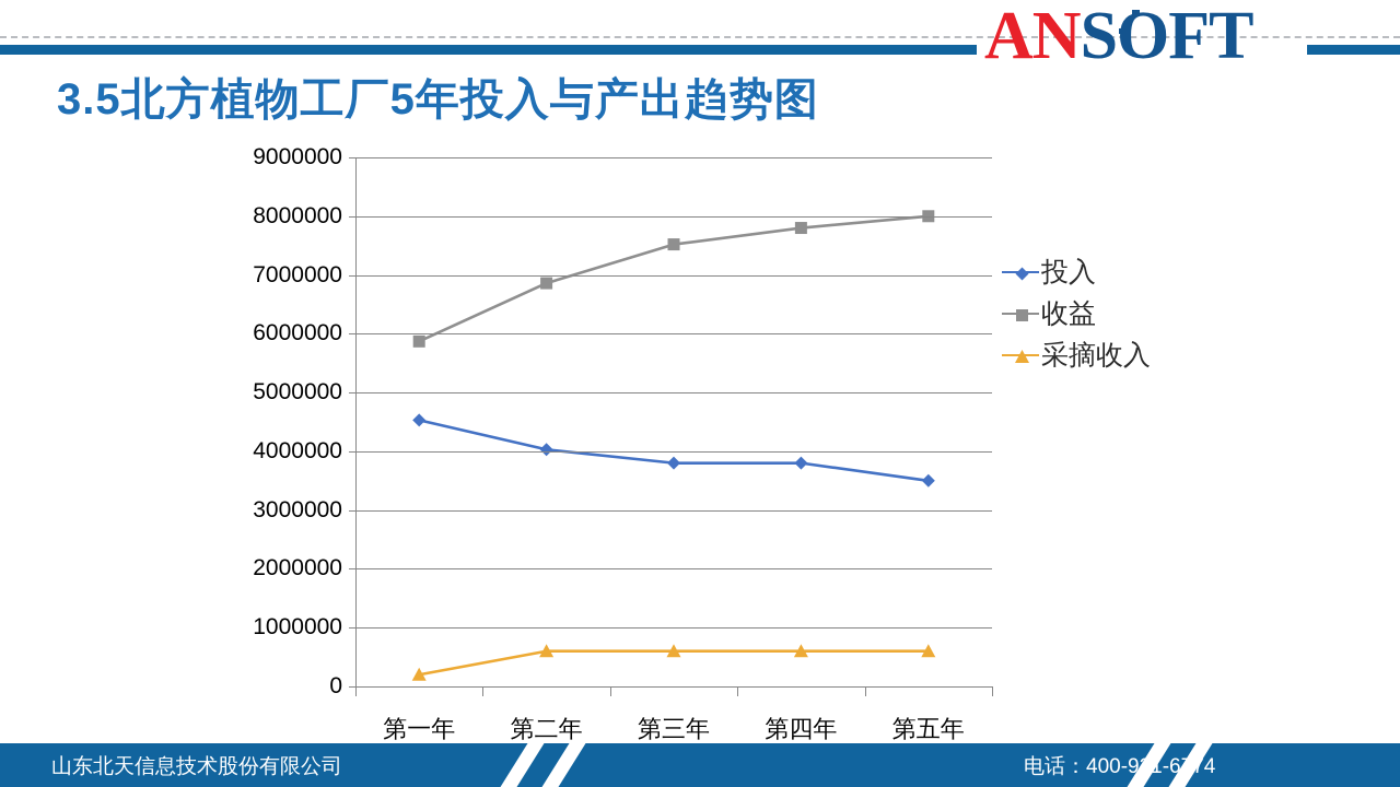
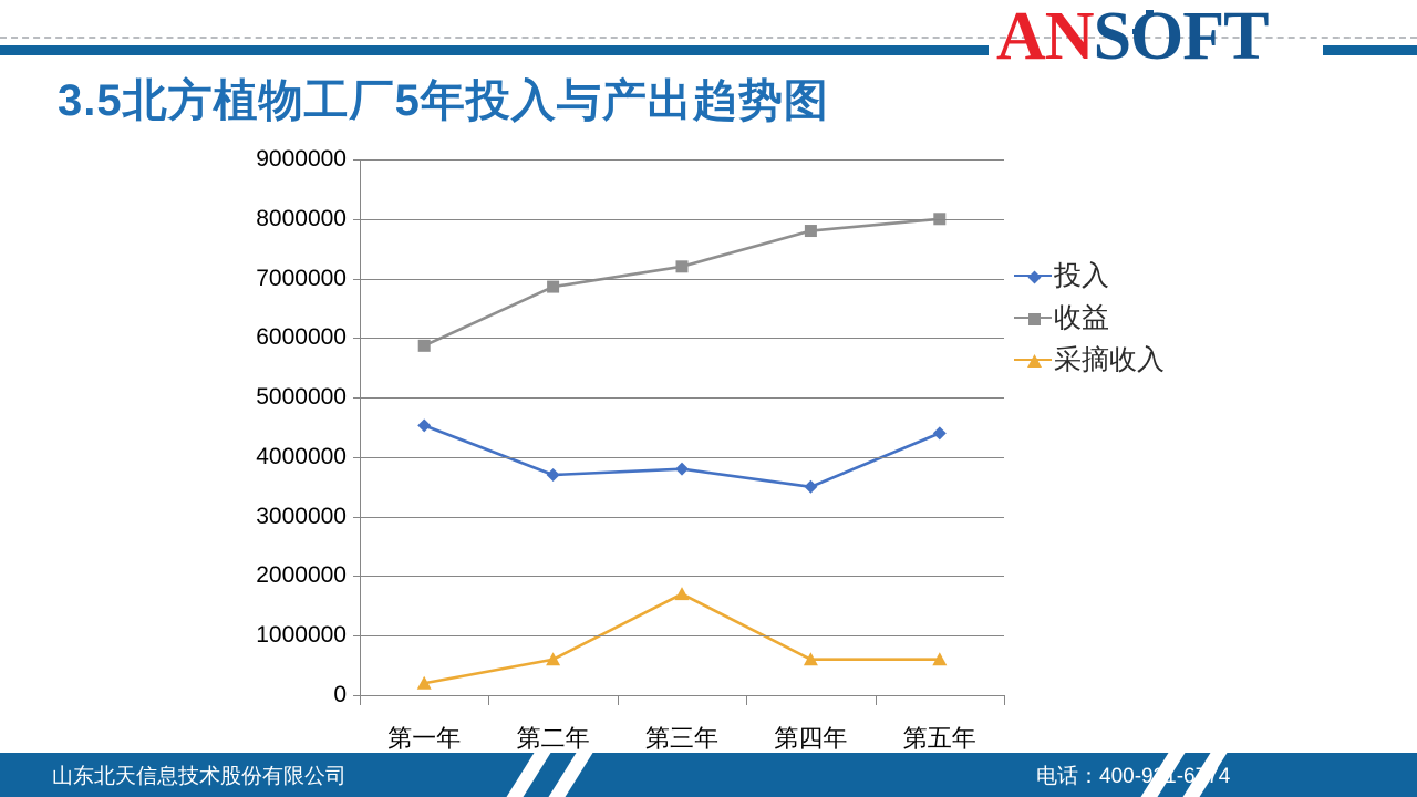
投入/第二年: 4000000 -> 3700000
收益/第三年: 7500000 -> 7200000
采摘收入/第三年: 600000 -> 1700000
投入/第四年: 3800000 -> 3500000
投入/第五年: 3500000 -> 4400000
